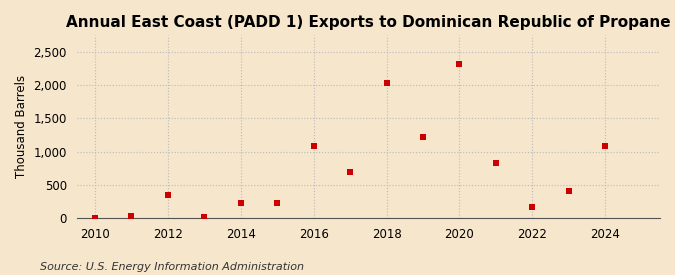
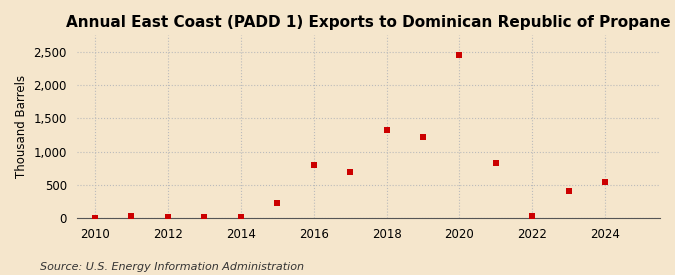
2012: 340 -> 20
2014: 220 -> 20
2016: 1,080 -> 800
2018: 2,040 -> 1,330
2020: 2,320 -> 2,450
2022: 160 -> 20
2024: 1,080 -> 540
